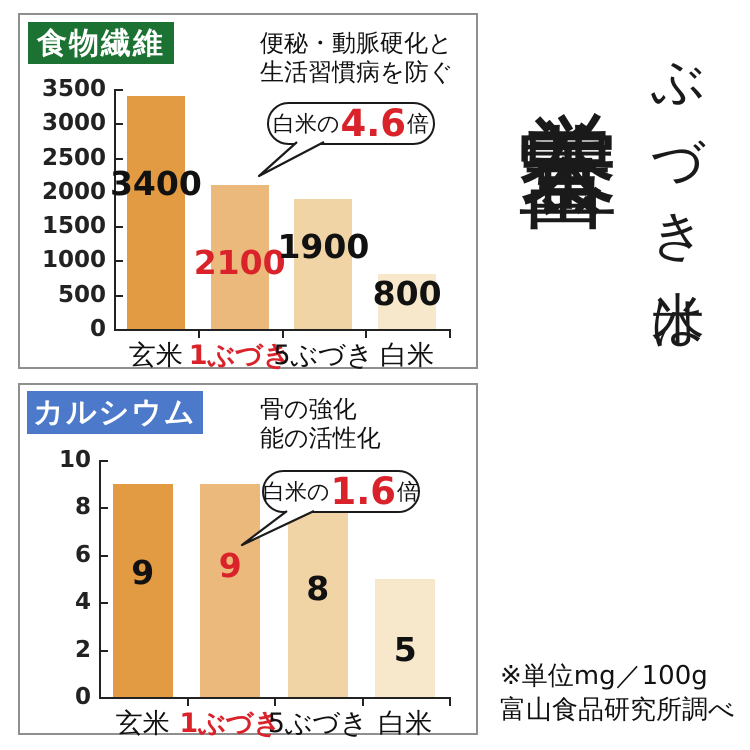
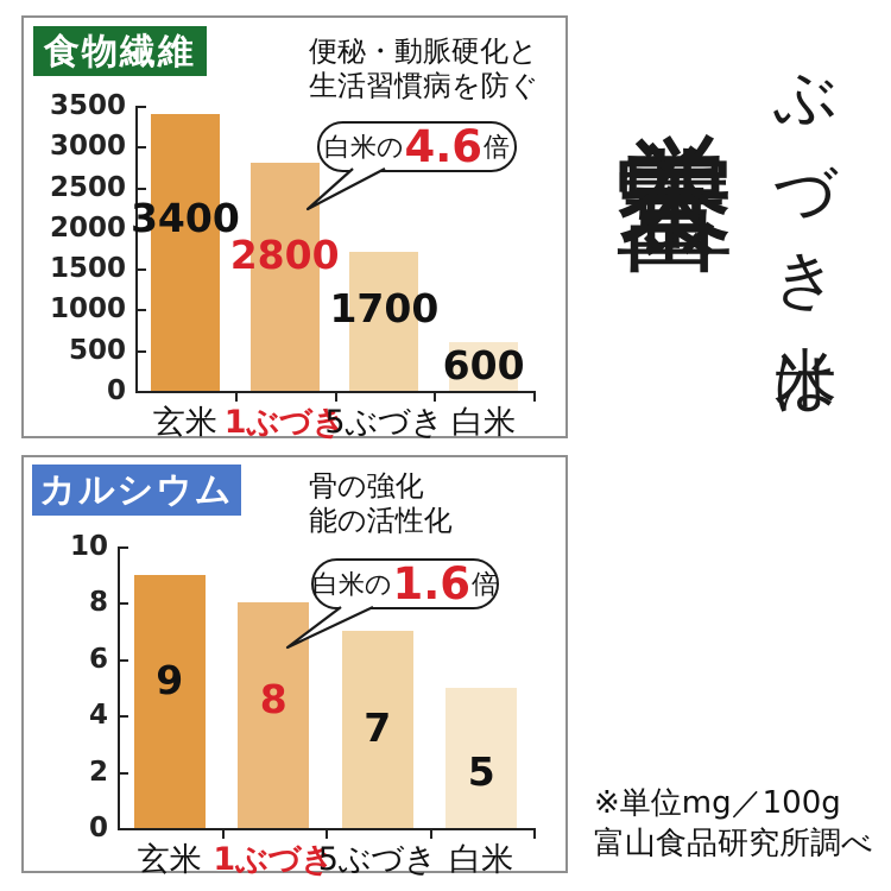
食物繊維/1ぶづき: 2100 -> 2800
食物繊維/5ぶづき: 1900 -> 1700
食物繊維/白米: 800 -> 600
カルシウム/1ぶづき: 9 -> 8
カルシウム/5ぶづき: 8 -> 7
